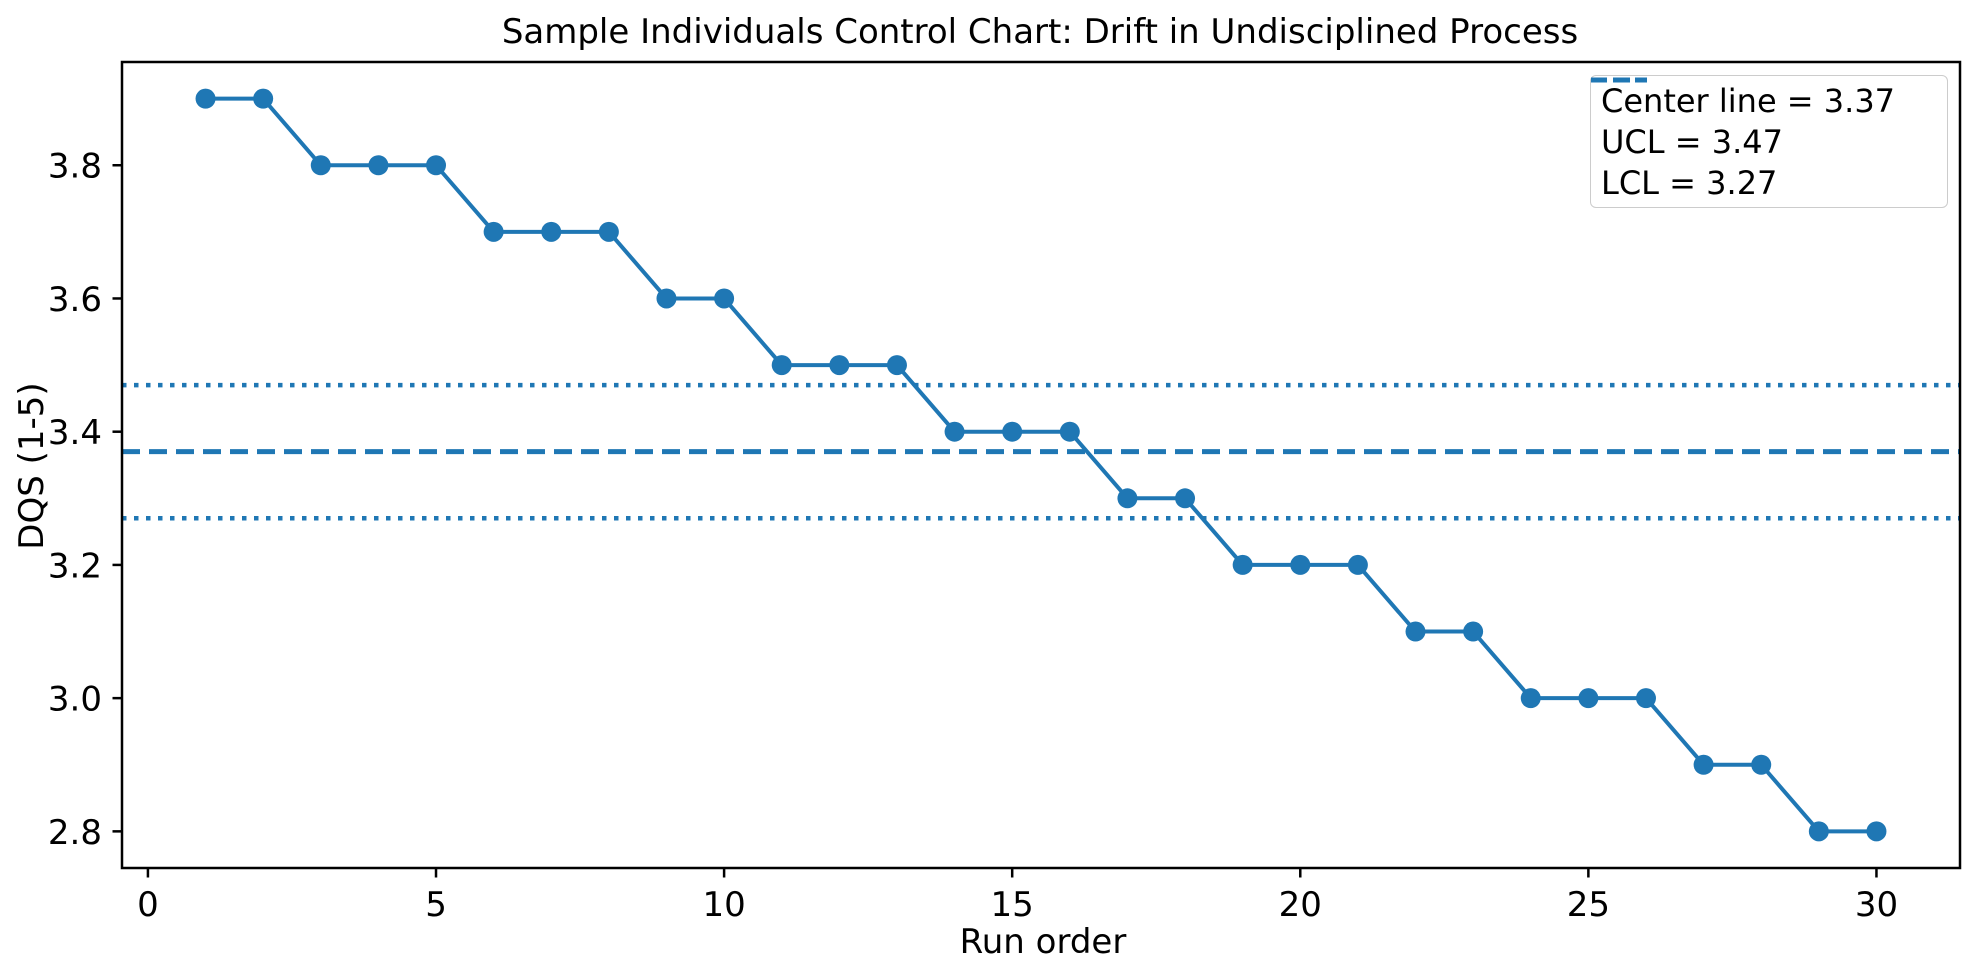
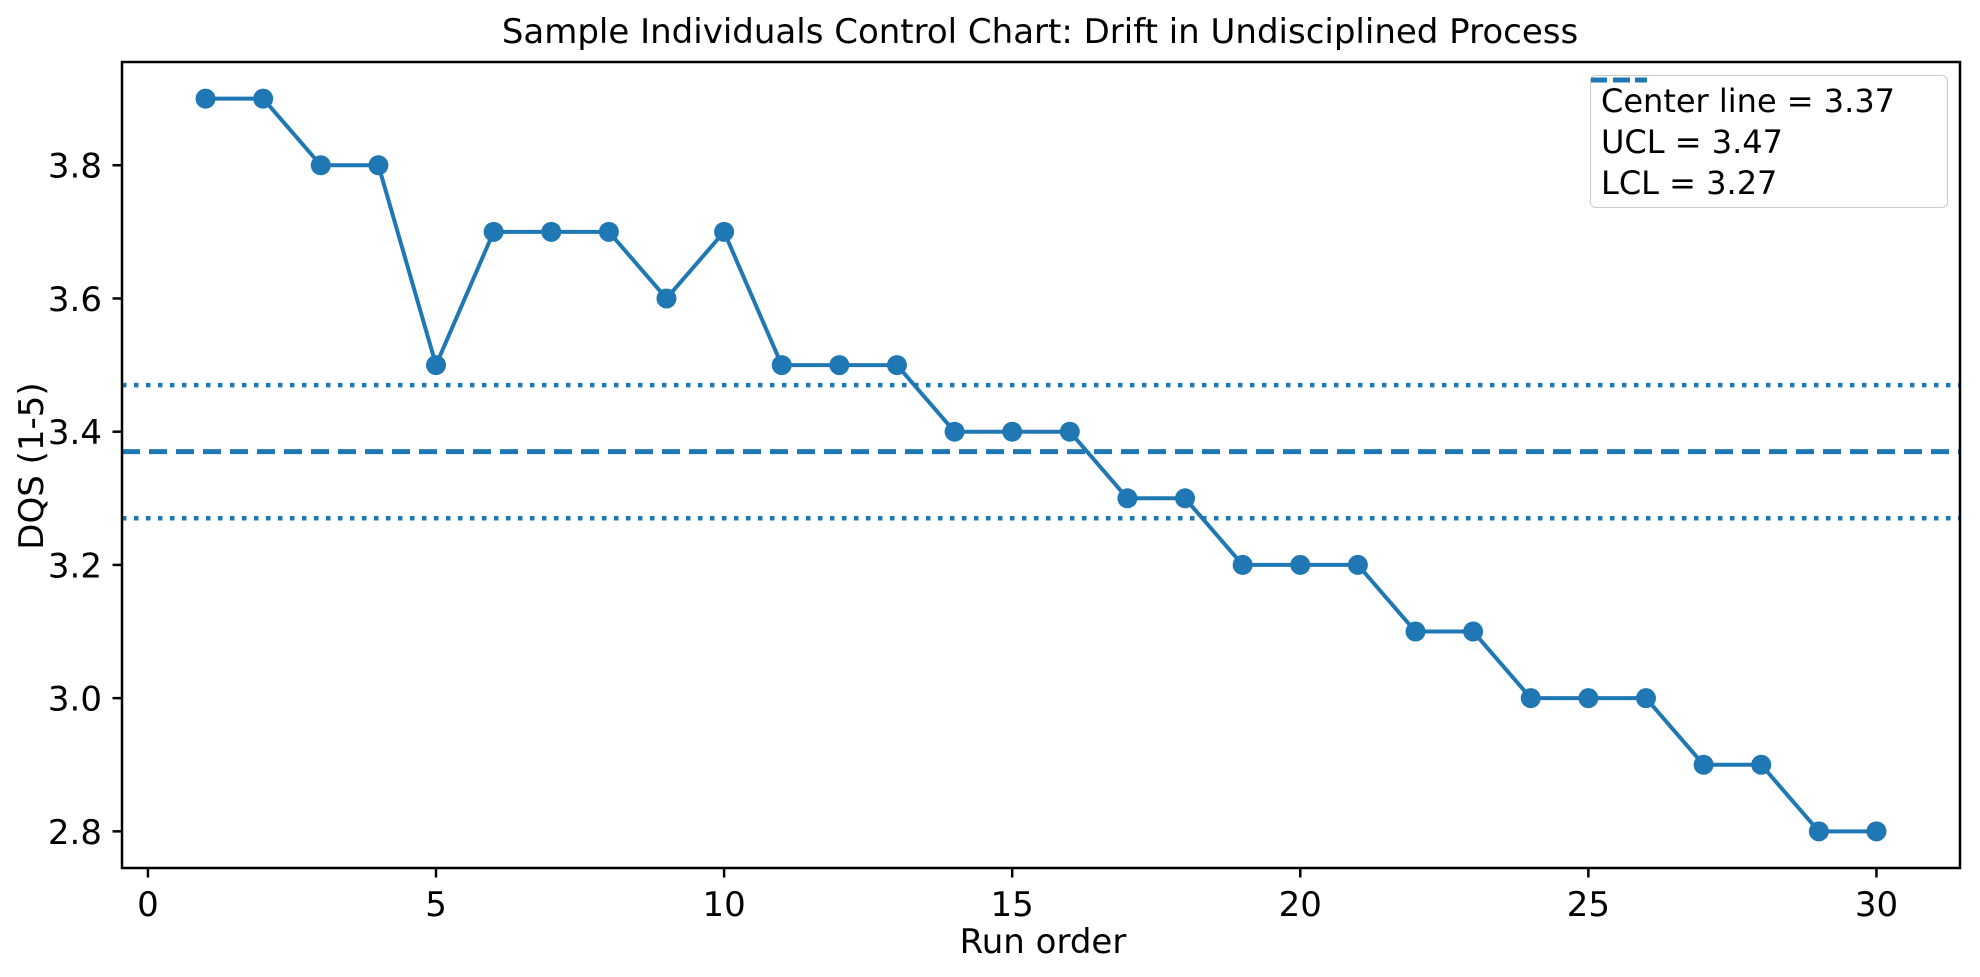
5: 3.8 -> 3.5
10: 3.6 -> 3.7
